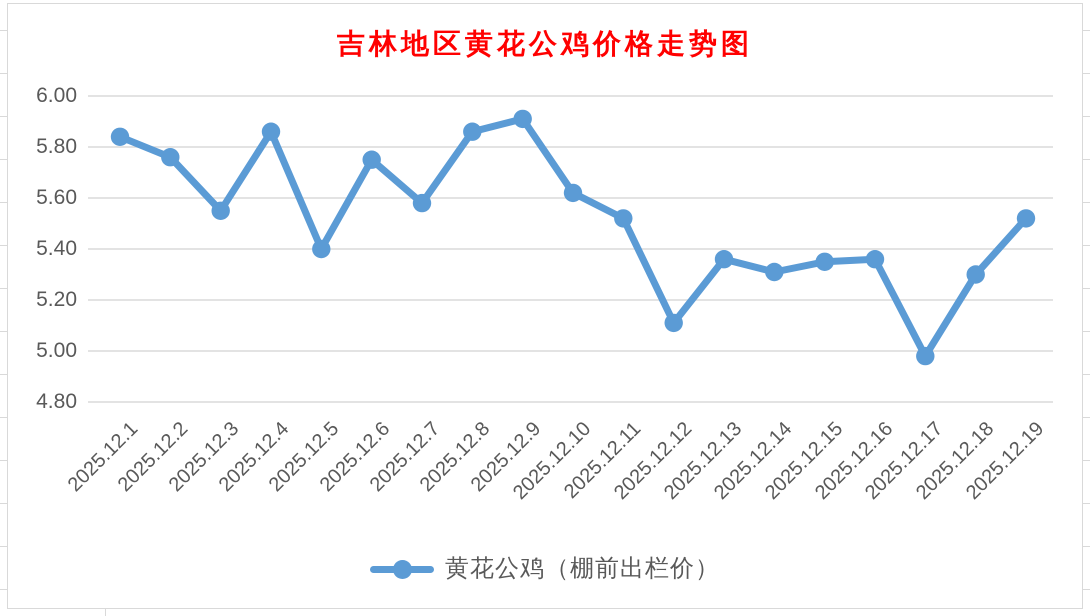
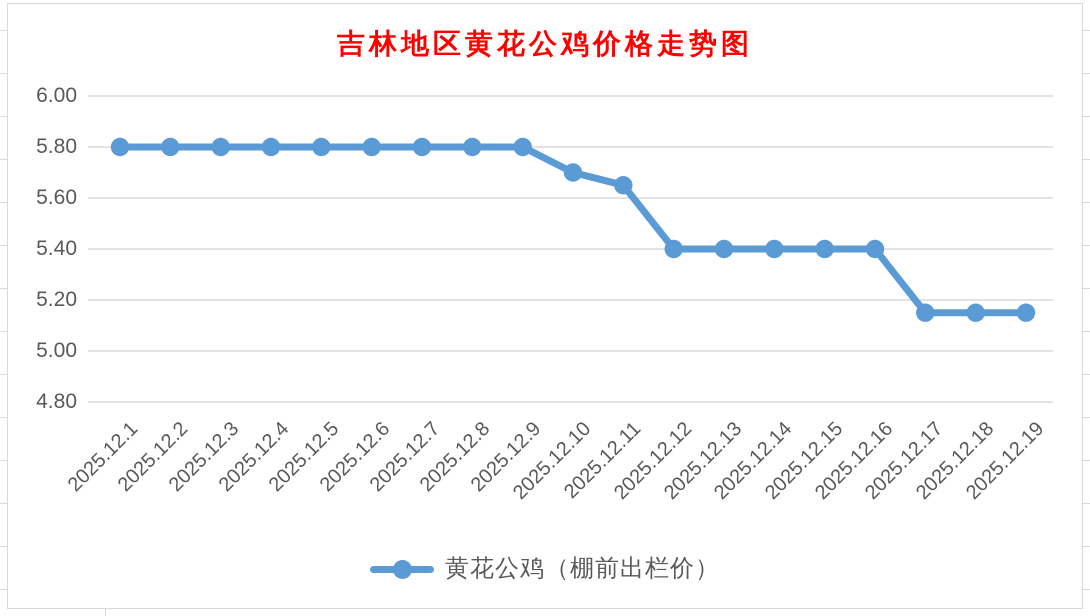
2025.12.1: 5.84 -> 5.80
2025.12.2: 5.76 -> 5.80
2025.12.3: 5.55 -> 5.80
2025.12.4: 5.86 -> 5.80
2025.12.5: 5.40 -> 5.80
2025.12.6: 5.75 -> 5.80
2025.12.7: 5.58 -> 5.80
2025.12.8: 5.86 -> 5.80
2025.12.9: 5.91 -> 5.80
2025.12.10: 5.62 -> 5.70
2025.12.11: 5.52 -> 5.65
2025.12.12: 5.11 -> 5.40
2025.12.13: 5.36 -> 5.40
2025.12.14: 5.31 -> 5.40
2025.12.15: 5.35 -> 5.40
2025.12.16: 5.36 -> 5.40
2025.12.17: 4.98 -> 5.15
2025.12.18: 5.30 -> 5.15
2025.12.19: 5.52 -> 5.15
